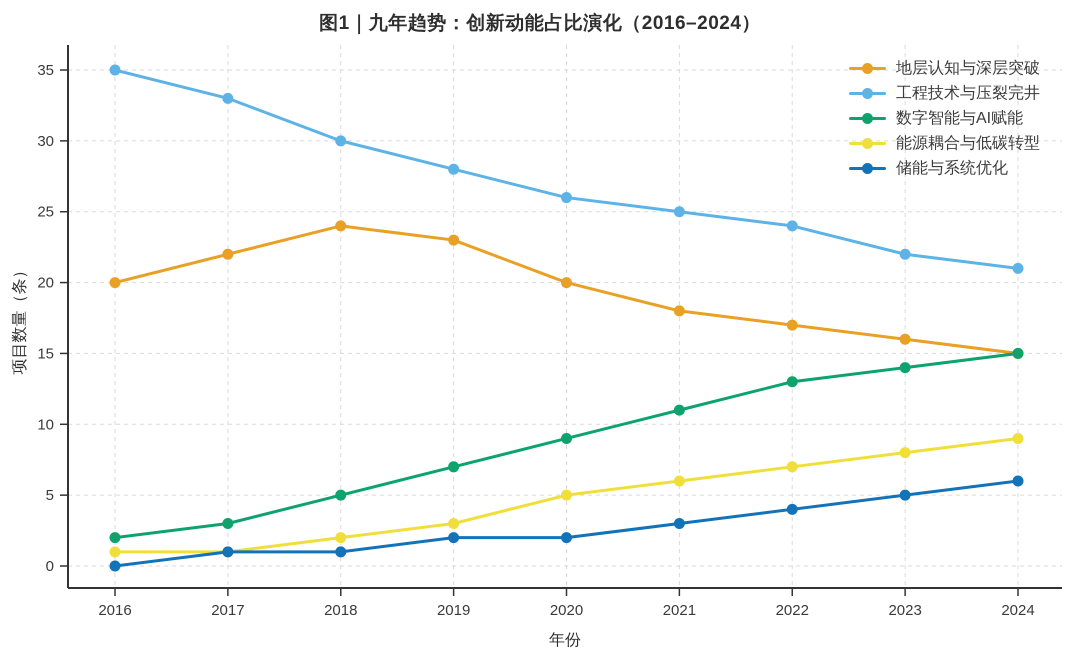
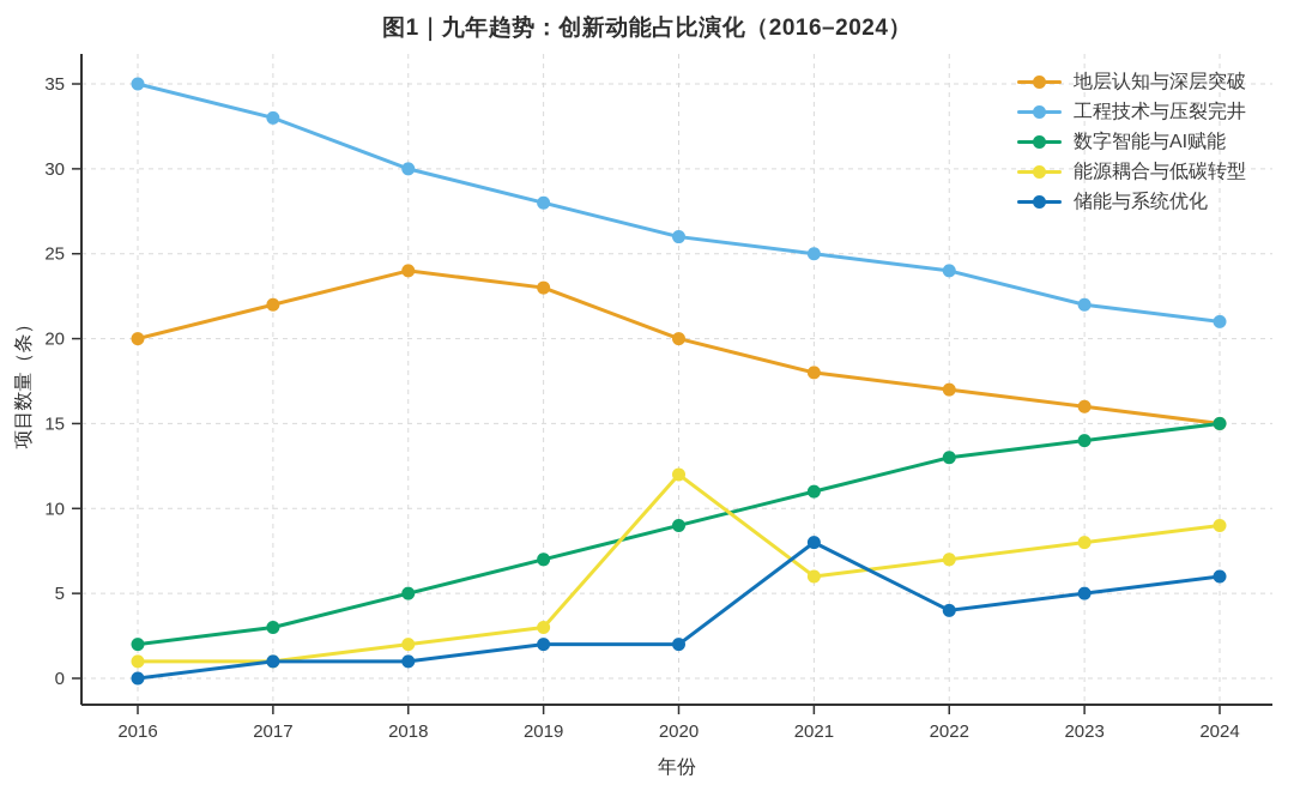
能源耦合与低碳转型/2020: 5 -> 12
储能与系统优化/2021: 3 -> 8
